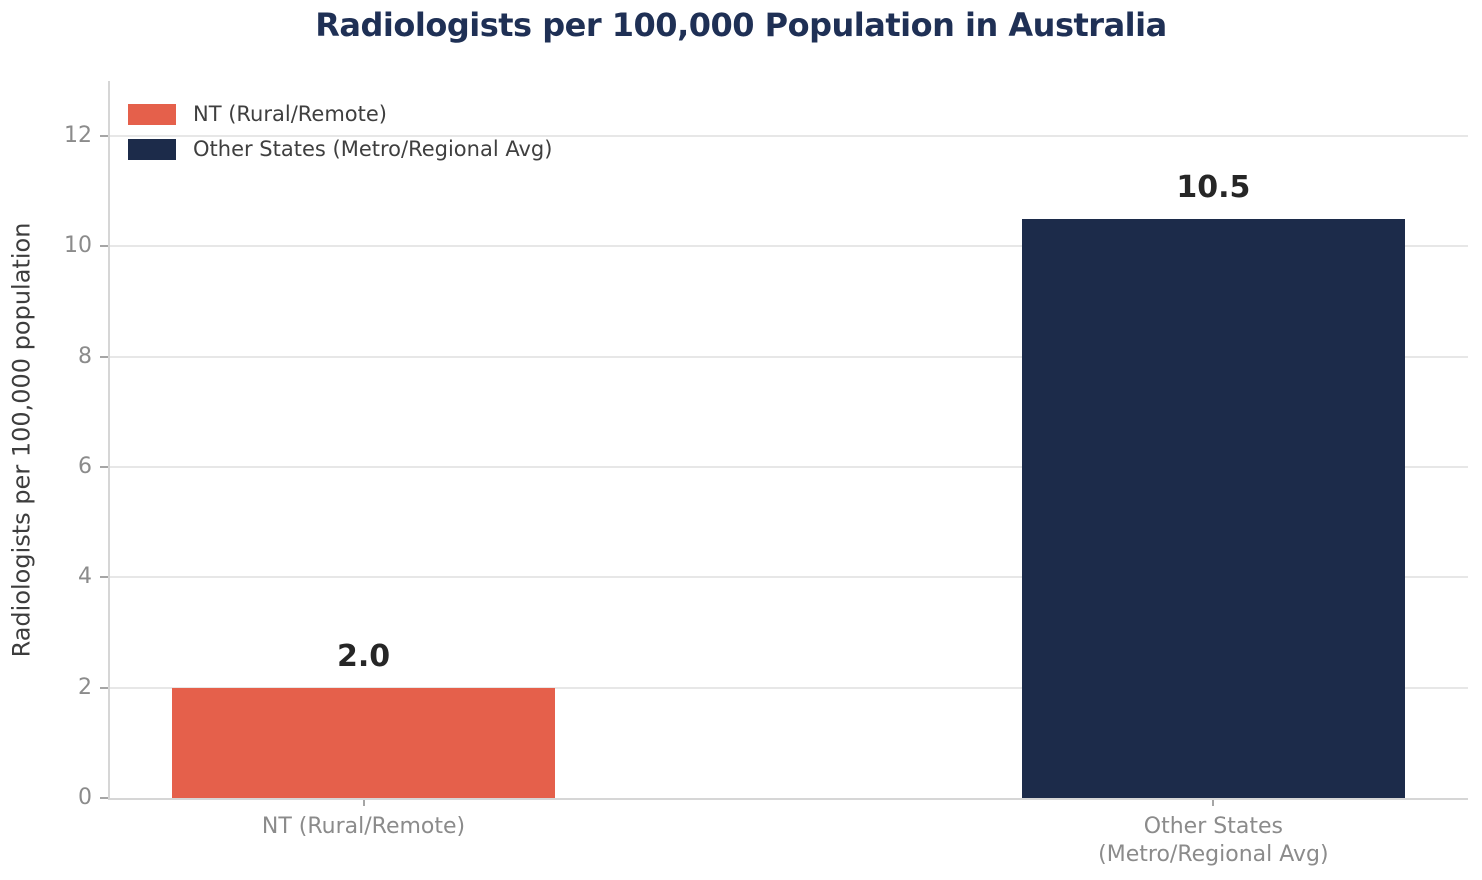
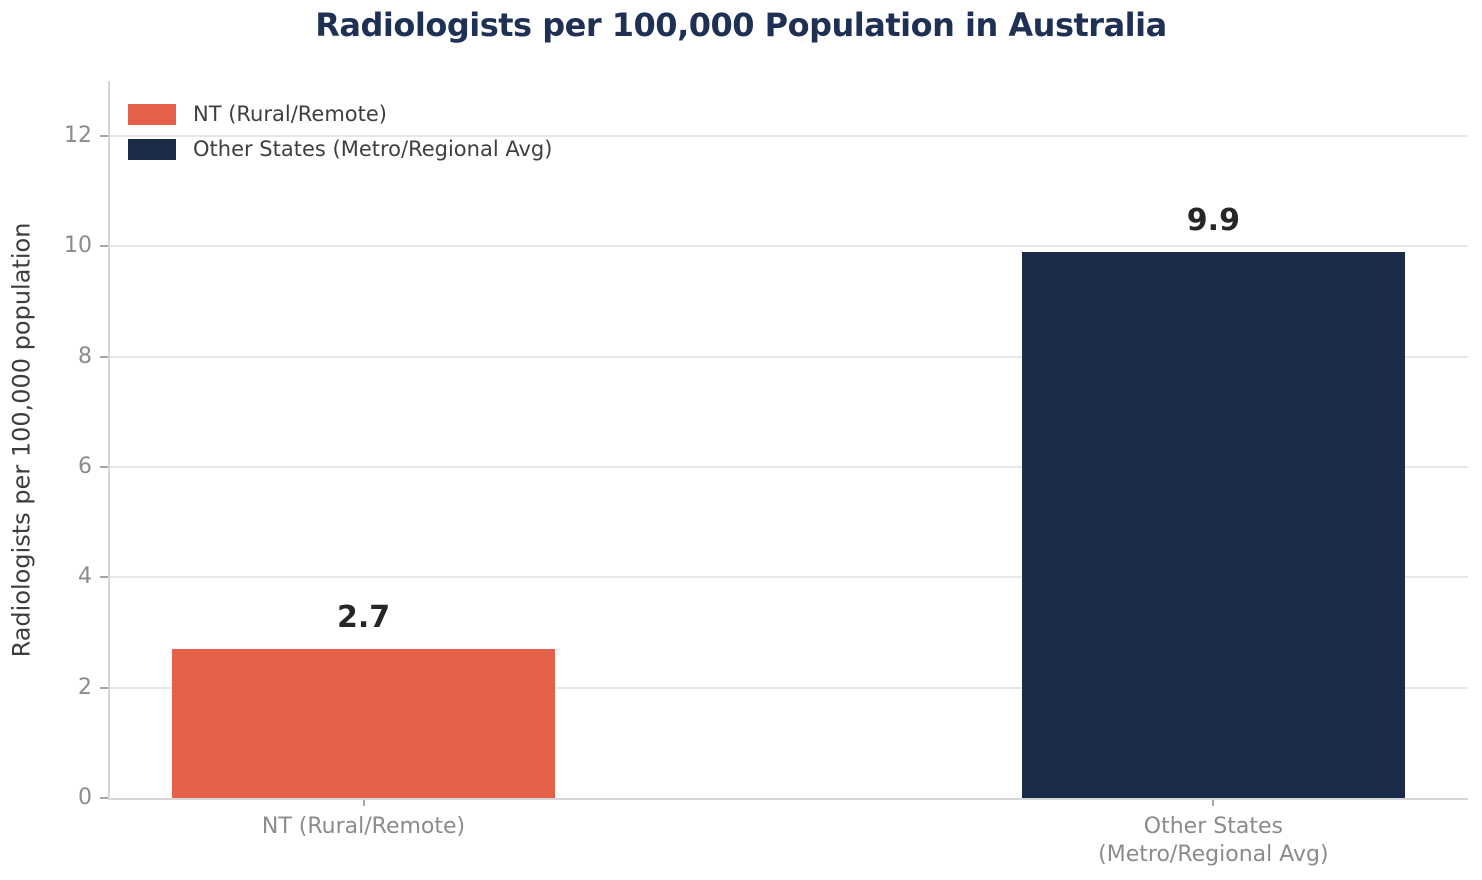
NT (Rural/Remote): 2.0 -> 2.7
Other States (Metro/Regional Avg): 10.5 -> 9.9
